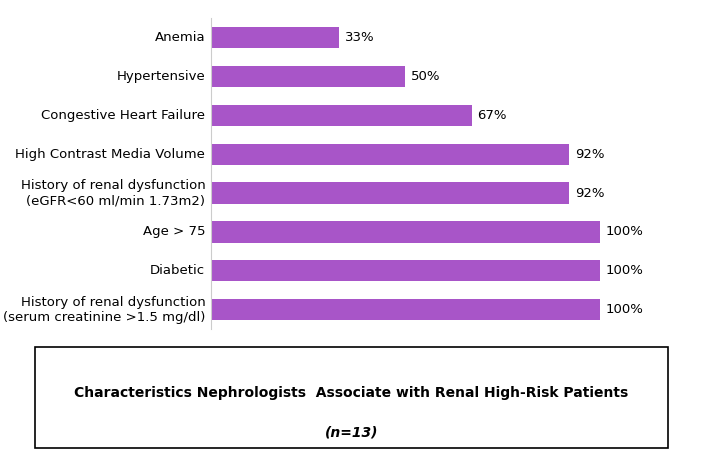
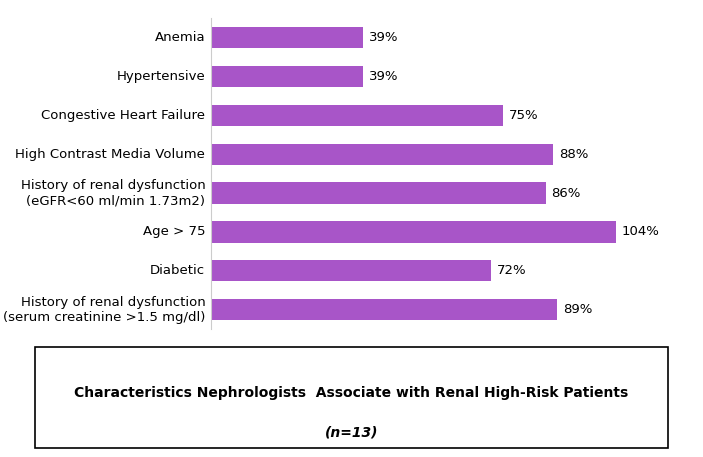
Anemia: 33% -> 39%
Hypertensive: 50% -> 39%
Congestive Heart Failure: 67% -> 75%
High Contrast Media Volume: 92% -> 88%
History of renal dysfunction (eGFR<60 ml/min 1.73m2): 92% -> 86%
Age > 75: 100% -> 104%
Diabetic: 100% -> 72%
History of renal dysfunction (serum creatinine >1.5 mg/dl): 100% -> 89%
